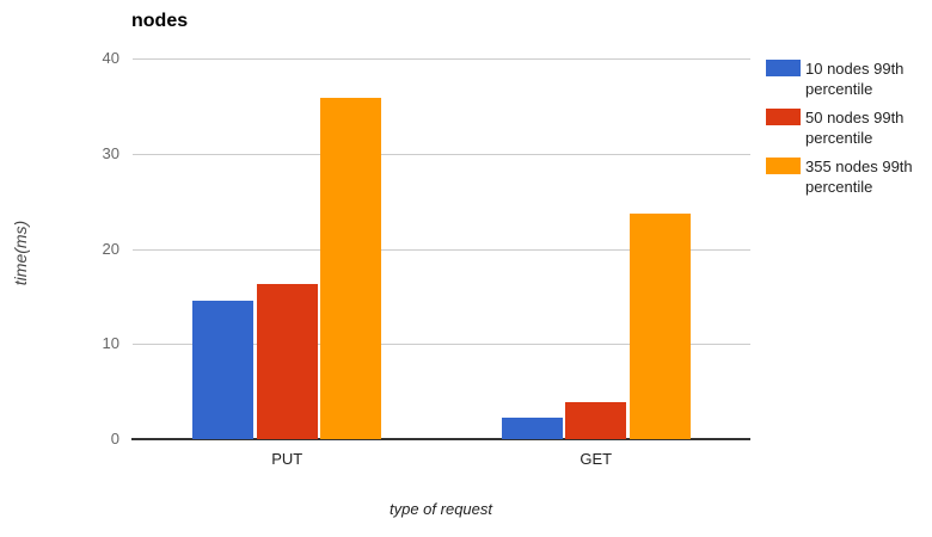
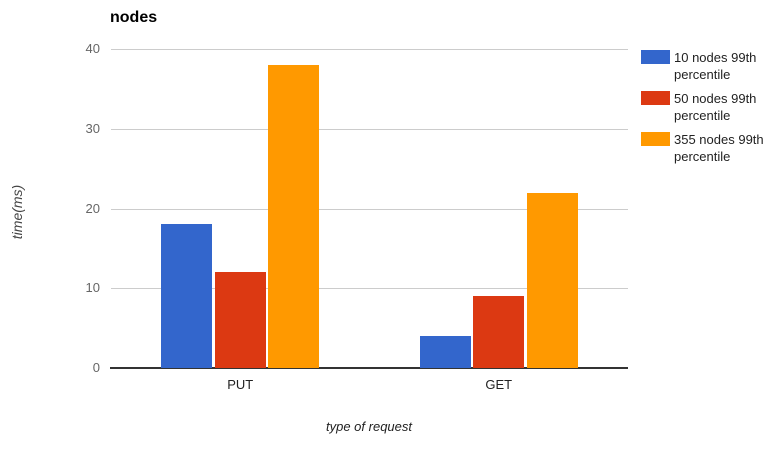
10 nodes 99th percentile/PUT: 14 -> 18
50 nodes 99th percentile/PUT: 16 -> 12
355 nodes 99th percentile/PUT: 36 -> 38
10 nodes 99th percentile/GET: 2 -> 4
50 nodes 99th percentile/GET: 4 -> 9
355 nodes 99th percentile/GET: 24 -> 22
